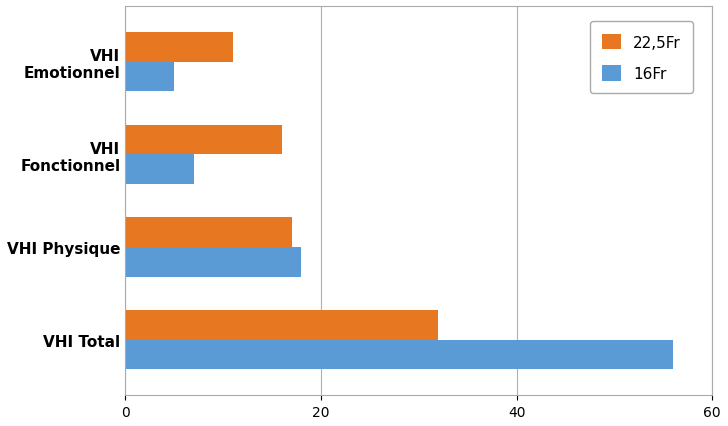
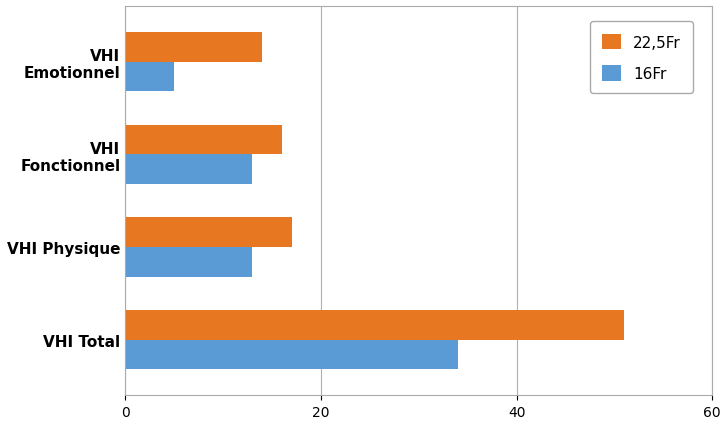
22,5Fr/VHI Emotionnel: 11 -> 14
16Fr/VHI Fonctionnel: 7 -> 13
16Fr/VHI Physique: 18 -> 13
22,5Fr/VHI Total: 32 -> 51
16Fr/VHI Total: 56 -> 34
